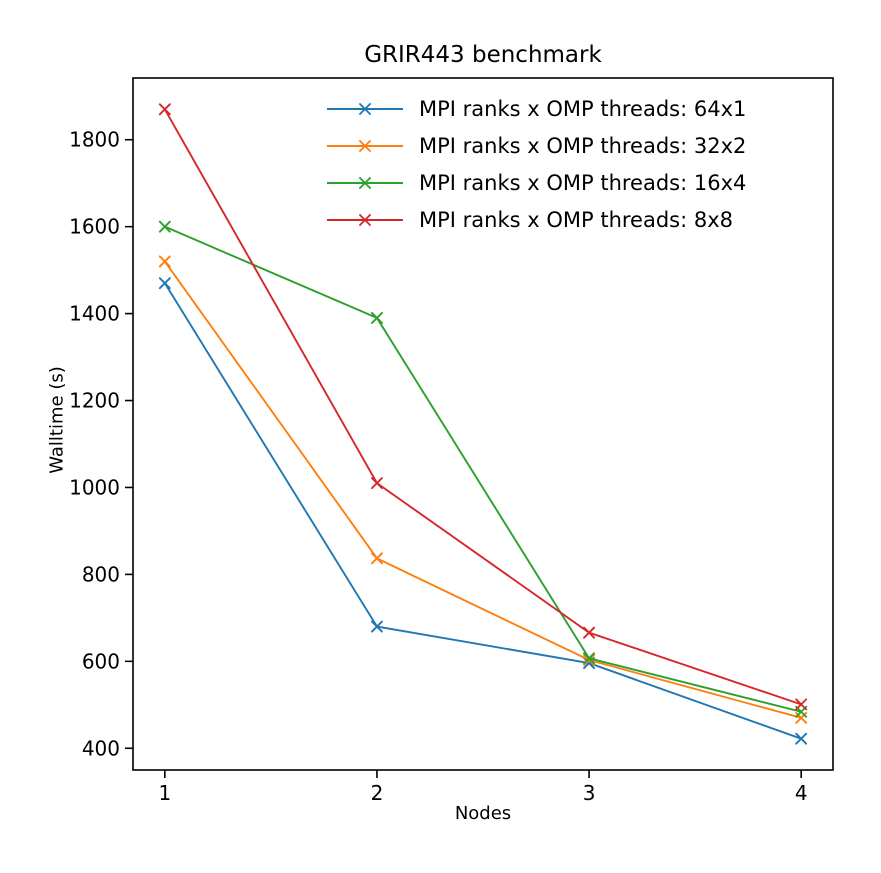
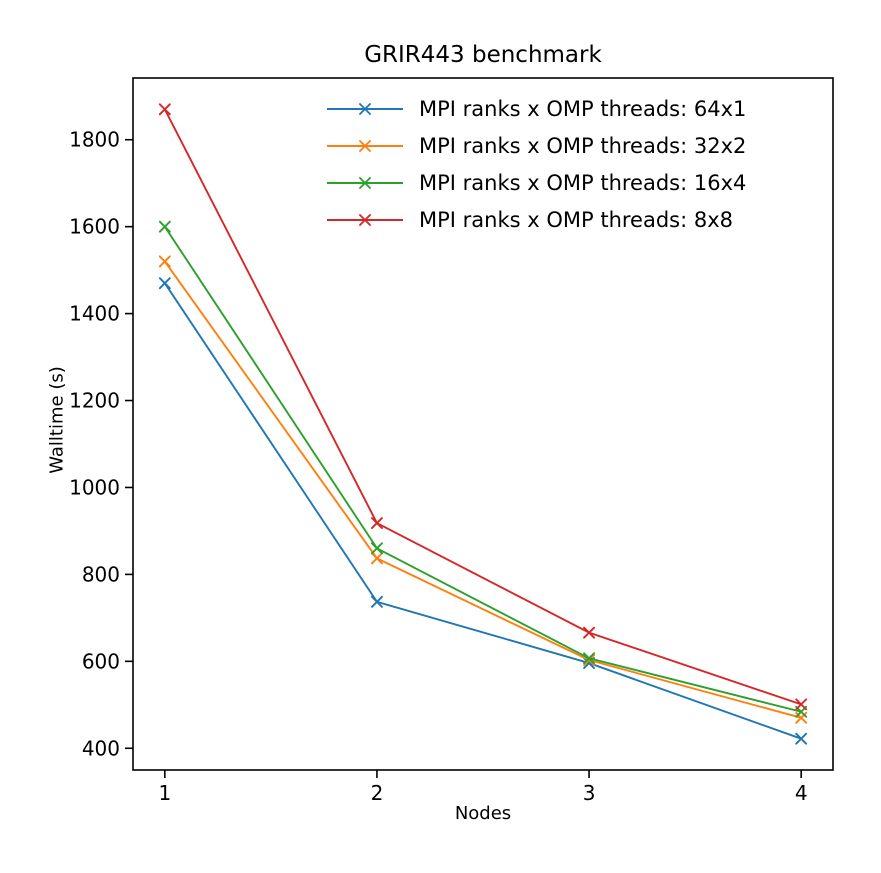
MPI ranks x OMP threads: 64x1/2: 680 -> 740
MPI ranks x OMP threads: 16x4/2: 1390 -> 860
MPI ranks x OMP threads: 8x8/2: 1010 -> 920
